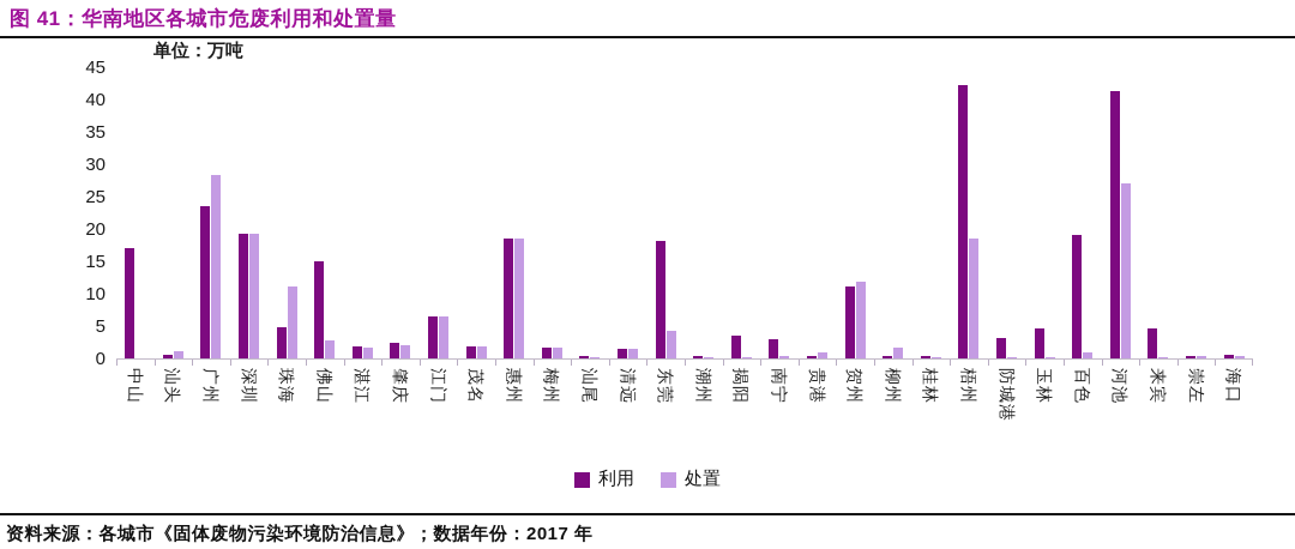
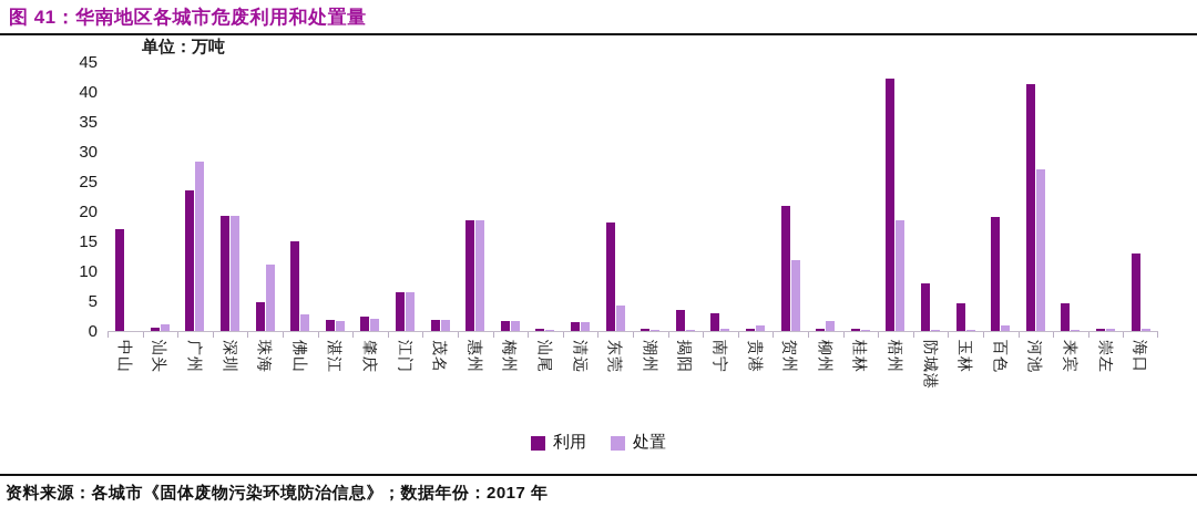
利用/贺州: 11 -> 21
利用/防城港: 3 -> 8
利用/海口: 1 -> 13
